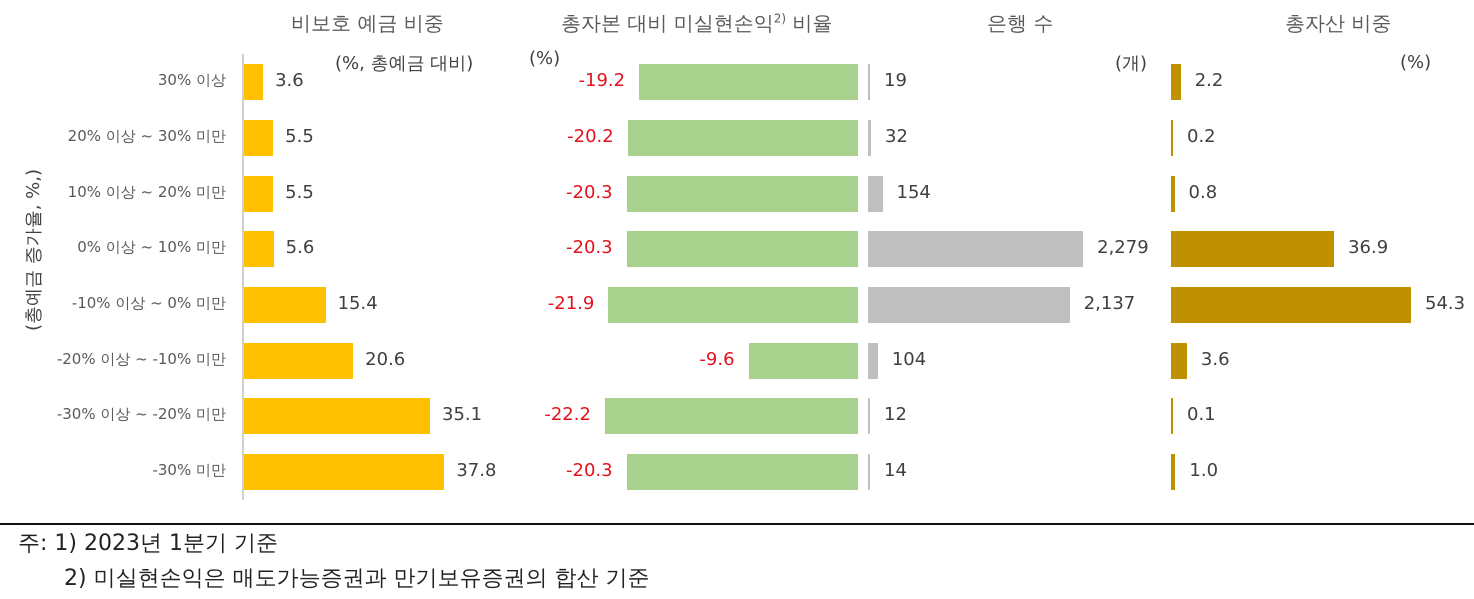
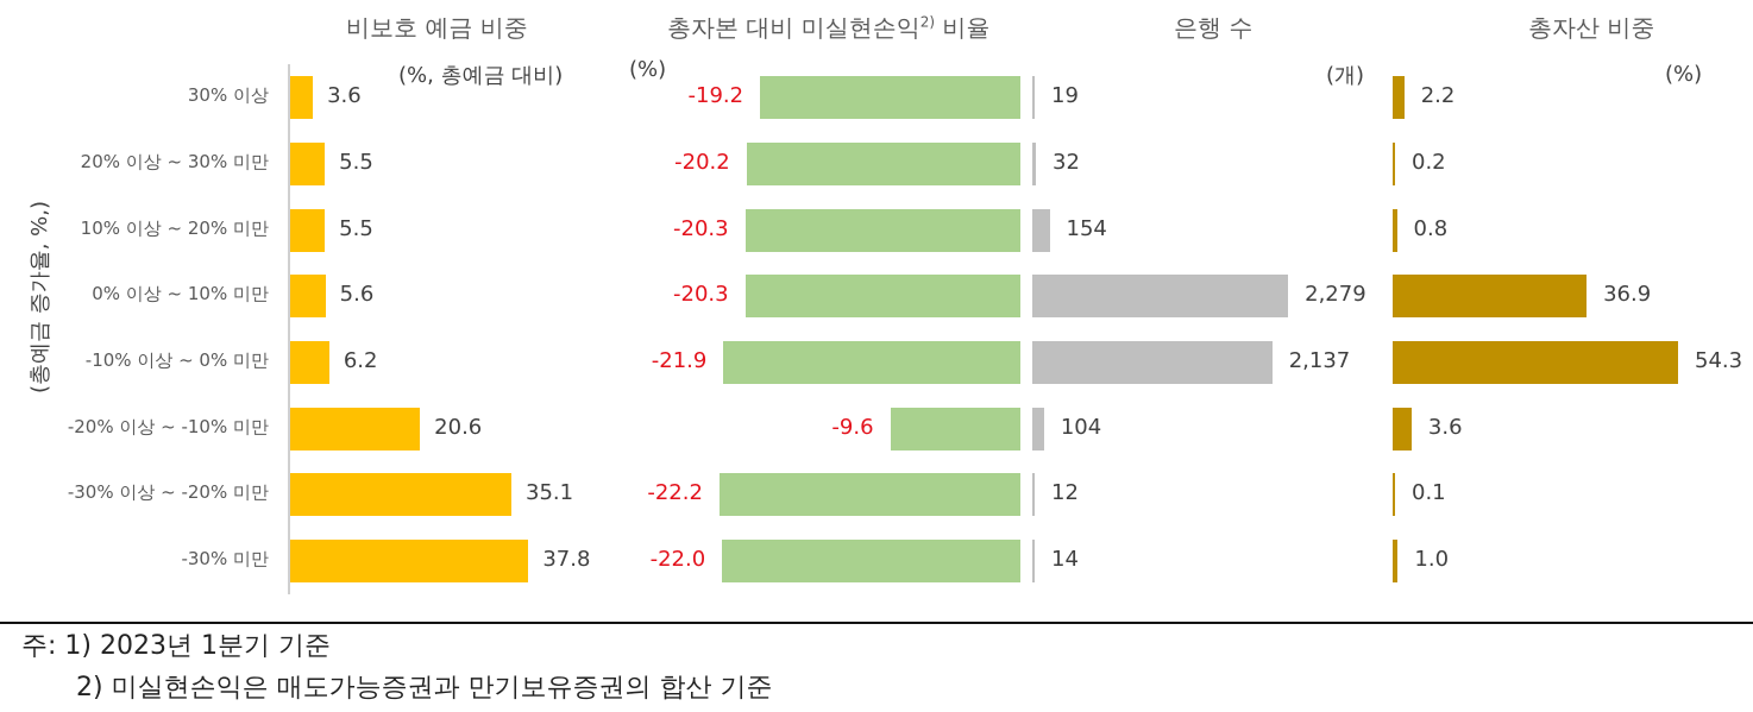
비보호 예금 비중/-10% 이상 ~ 0% 미만: 15.4 -> 6.2
총자본 대비 미실현손익2) 비율/-30% 미만: -20.3 -> -22.0
